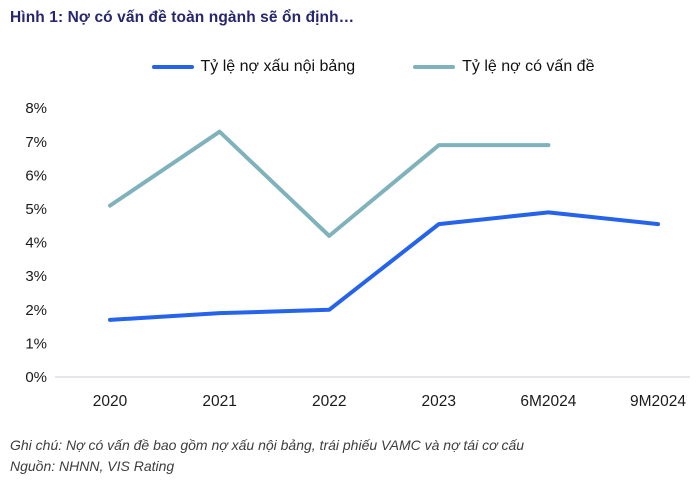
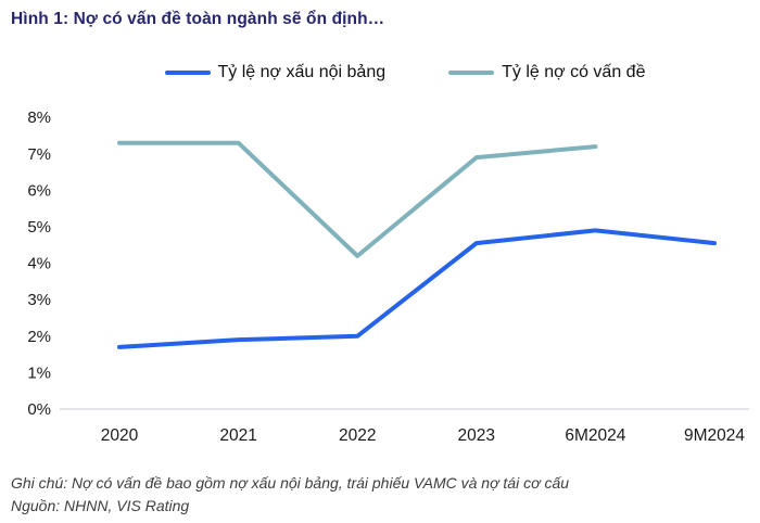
Tỷ lệ nợ có vấn đề/2020: 5.1% -> 7.3%
Tỷ lệ nợ có vấn đề/6M2024: 6.9% -> 7.2%
